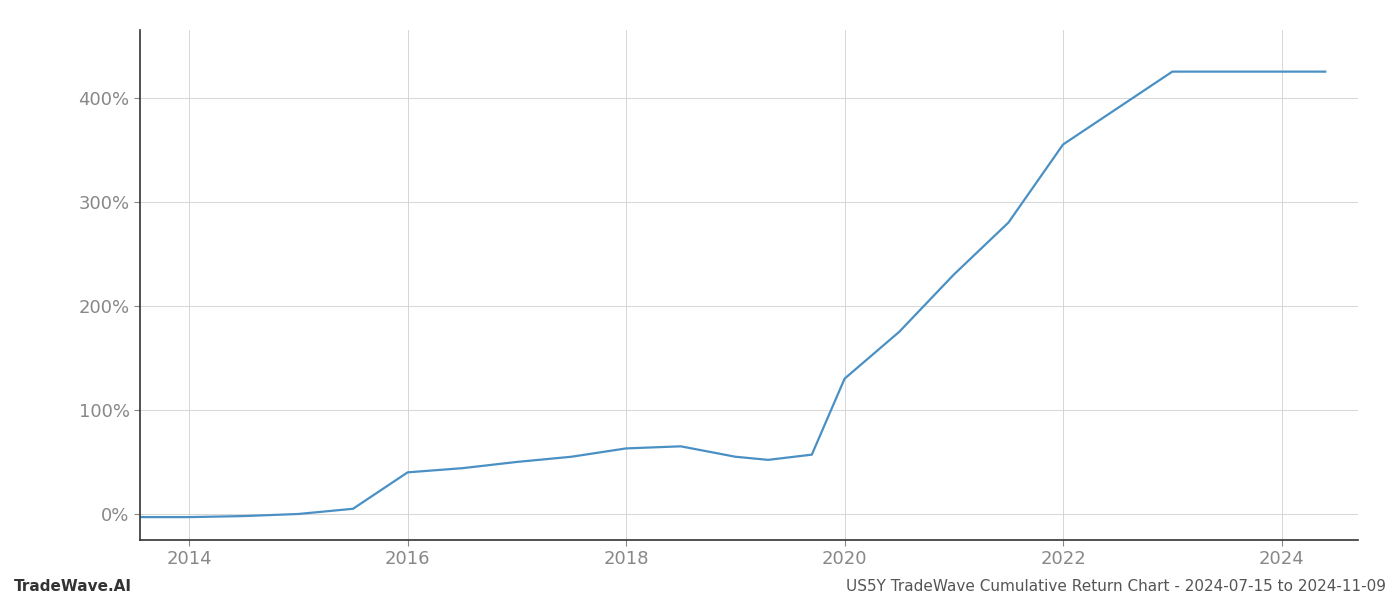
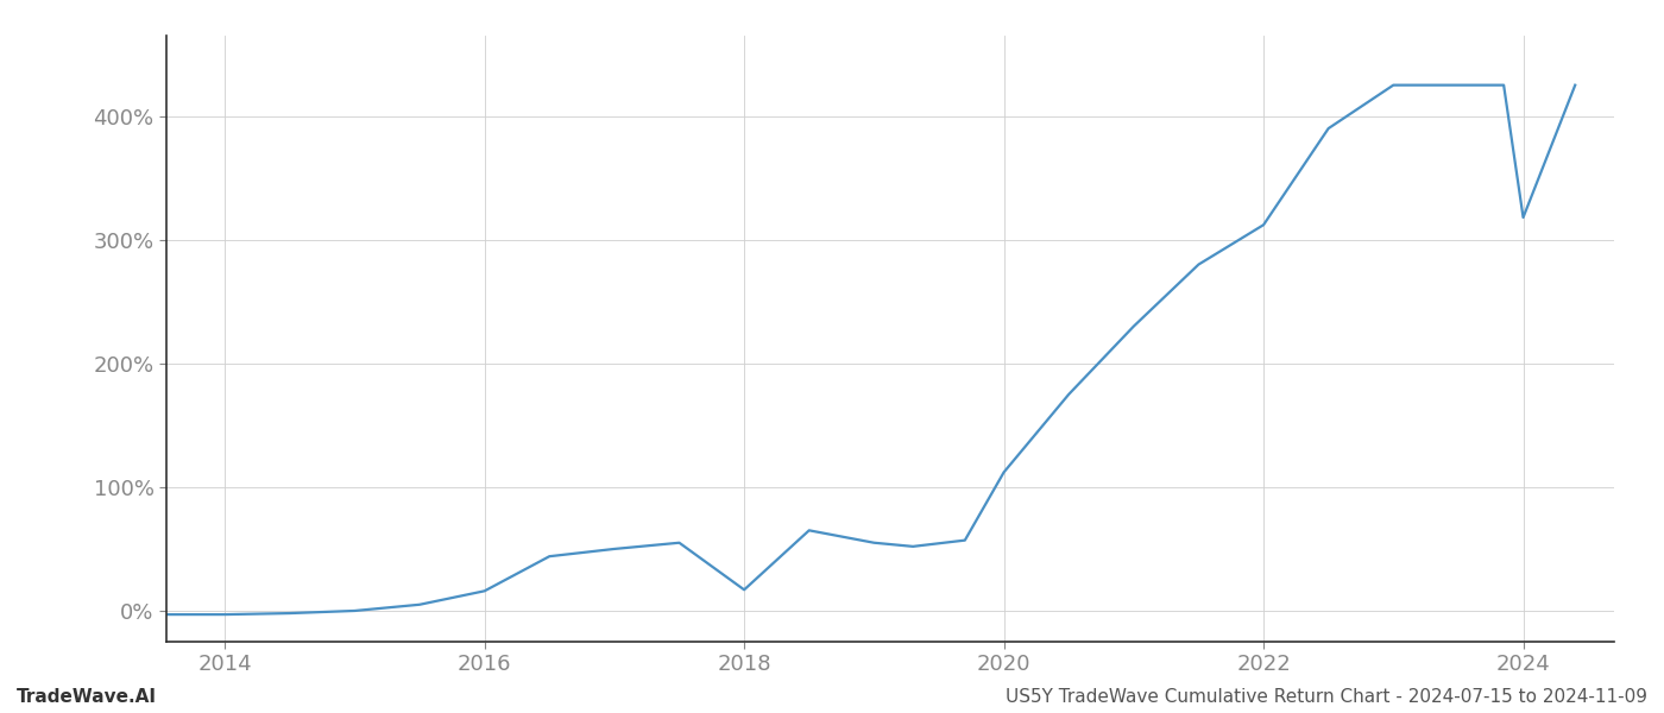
2016: 40% -> 16%
2018: 63% -> 17%
2020: 130% -> 112%
2022: 355% -> 312%
2024: 425% -> 318%
